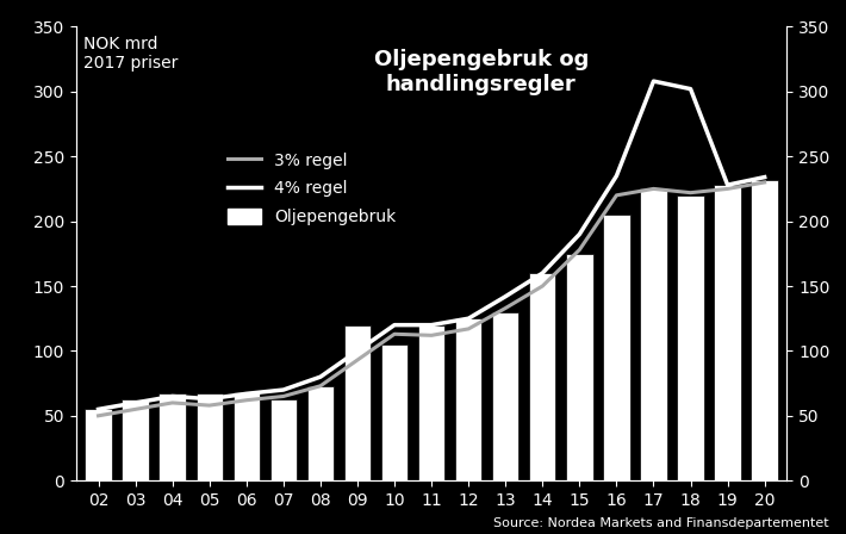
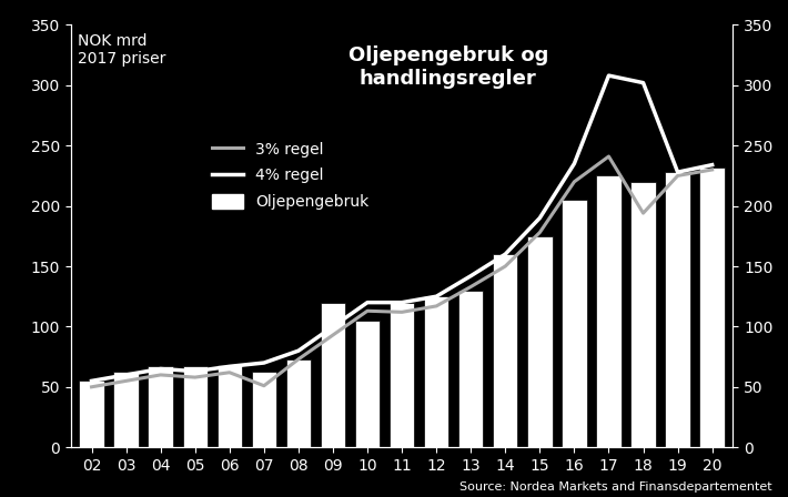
3% regel/07: 65 -> 51
3% regel/17: 225 -> 241
3% regel/18: 222 -> 194
